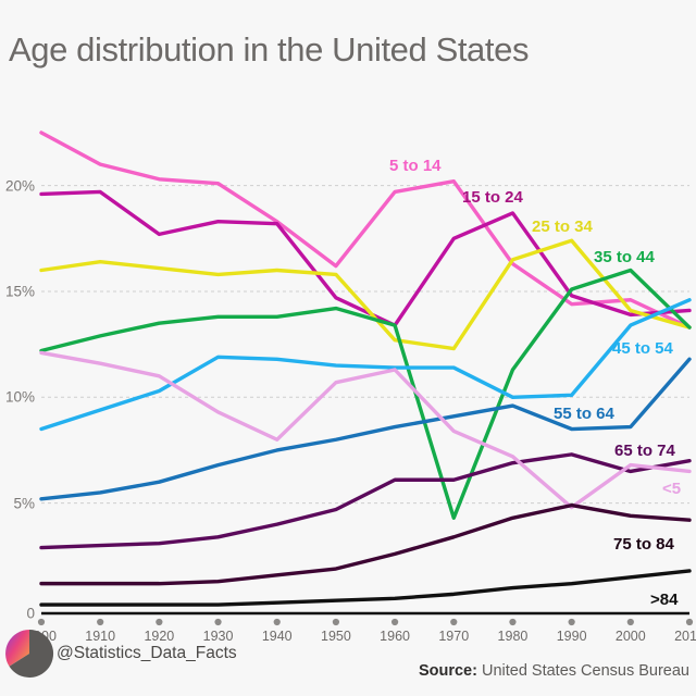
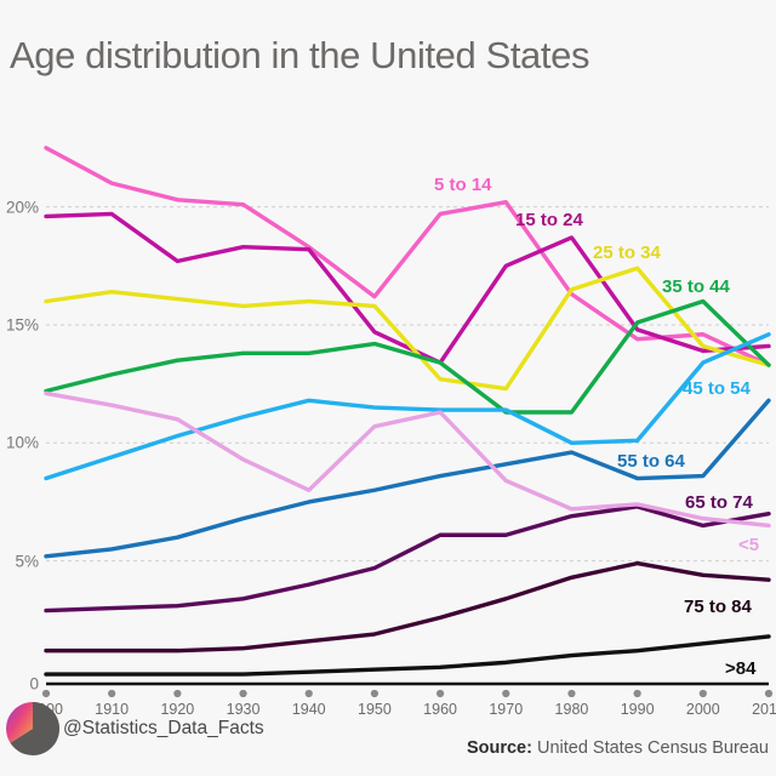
45 to 54/1930: 11.9% -> 11.1%
35 to 44/1970: 4.3% -> 11.3%
<5/1990: 4.8% -> 7.4%
